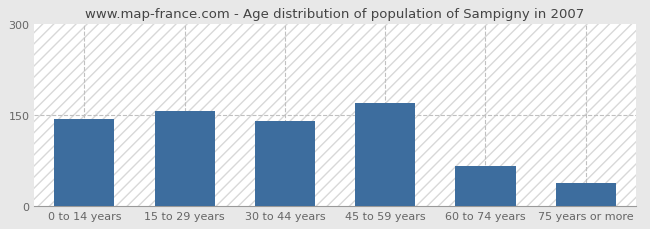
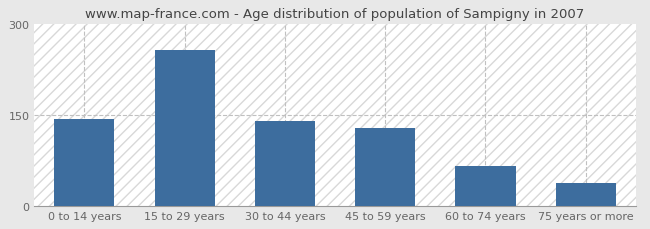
15 to 29 years: 156 -> 258
45 to 59 years: 170 -> 128
